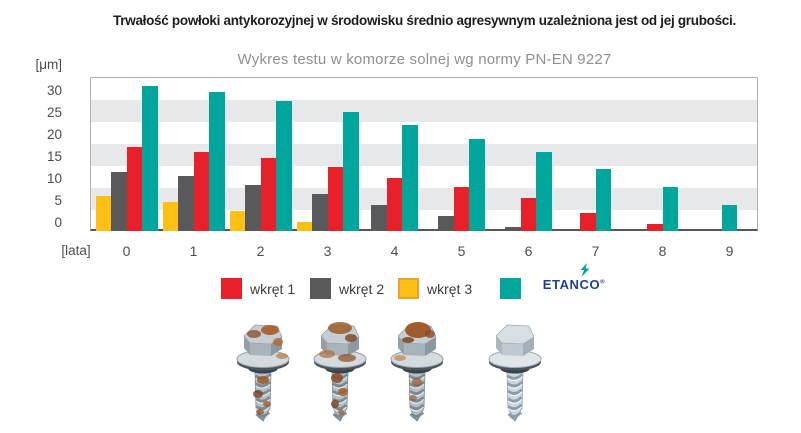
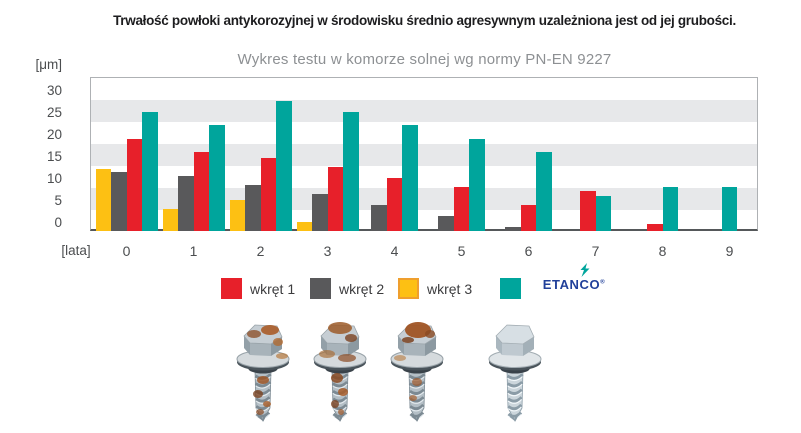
wkręt 1/0: 19 -> 21
wkręt 3/0: 8 -> 14
ETANCO/0: 33 -> 27
wkręt 3/1: 6 -> 5
ETANCO/1: 32 -> 24
wkręt 3/2: 4 -> 7
wkręt 1/6: 8 -> 6
wkręt 1/7: 4 -> 9
ETANCO/7: 14 -> 8
ETANCO/9: 6 -> 10
